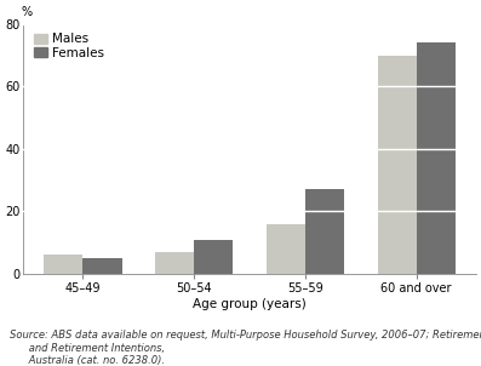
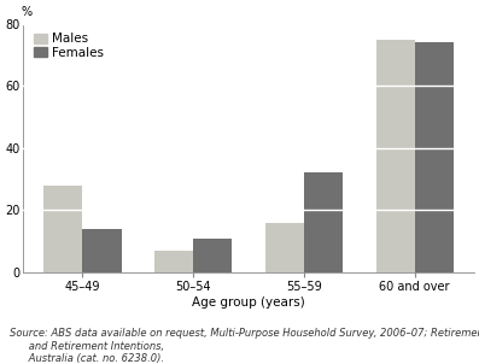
Males/45–49: 6 -> 28
Females/45–49: 5 -> 14
Females/55–59: 27 -> 32
Males/60 and over: 70 -> 75
